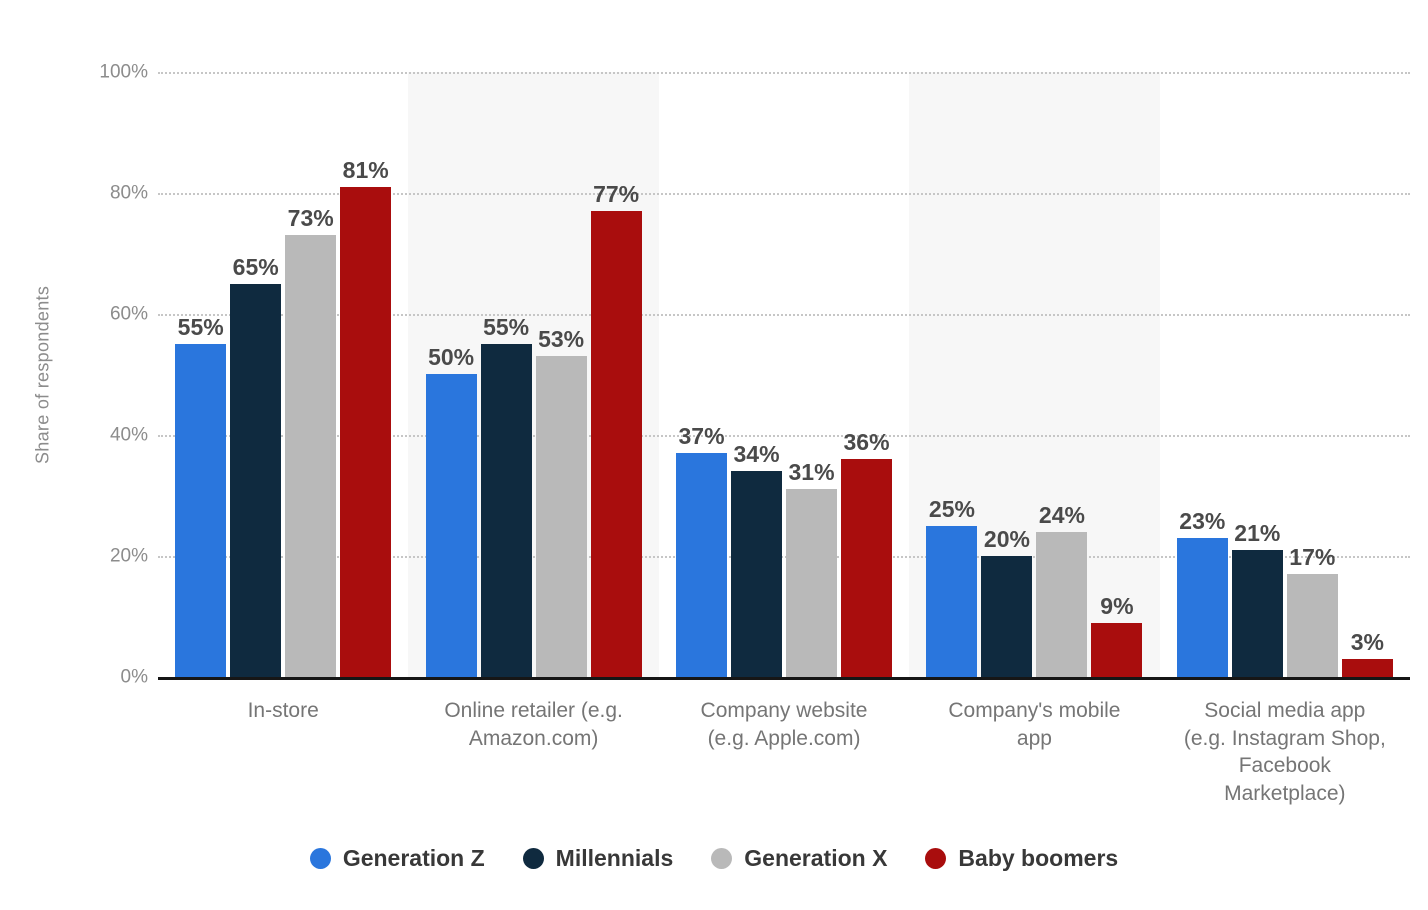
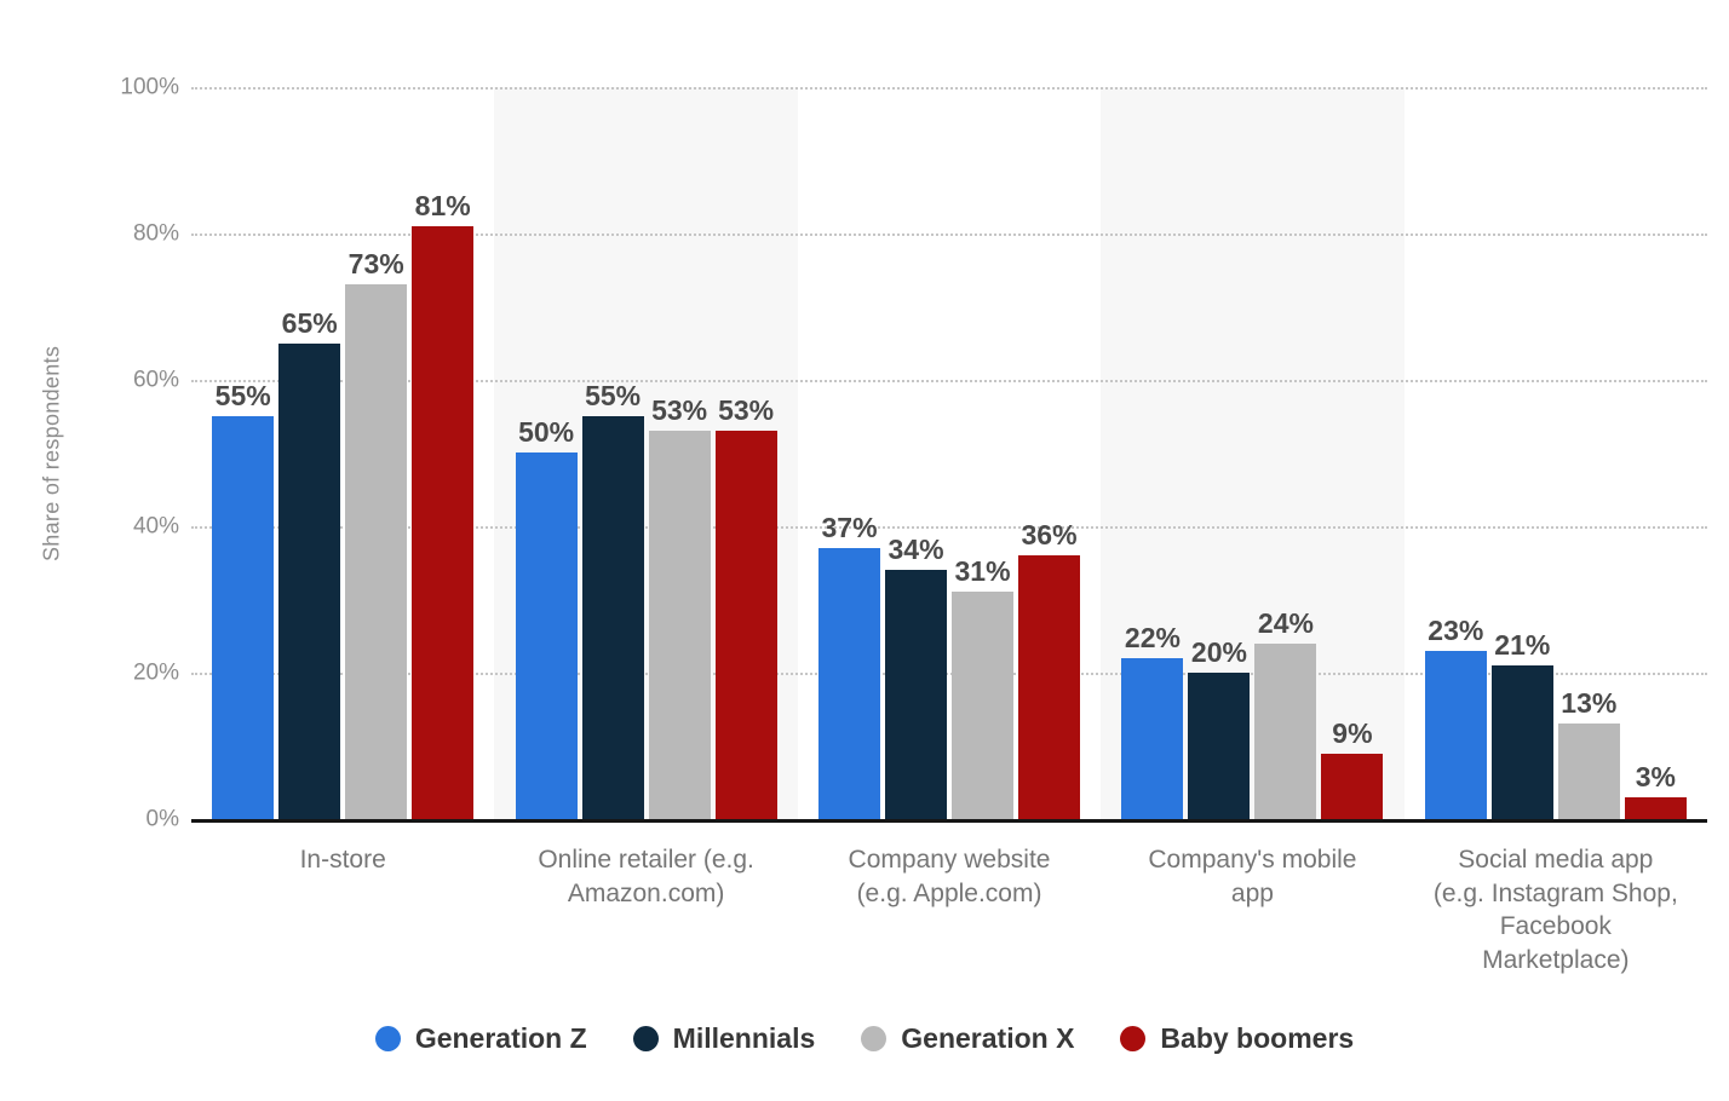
Baby boomers/Online retailer (e.g. Amazon.com): 77% -> 53%
Generation Z/Company's mobile app: 25% -> 22%
Generation X/Social media app (e.g. Instagram Shop, Facebook Marketplace): 17% -> 13%
